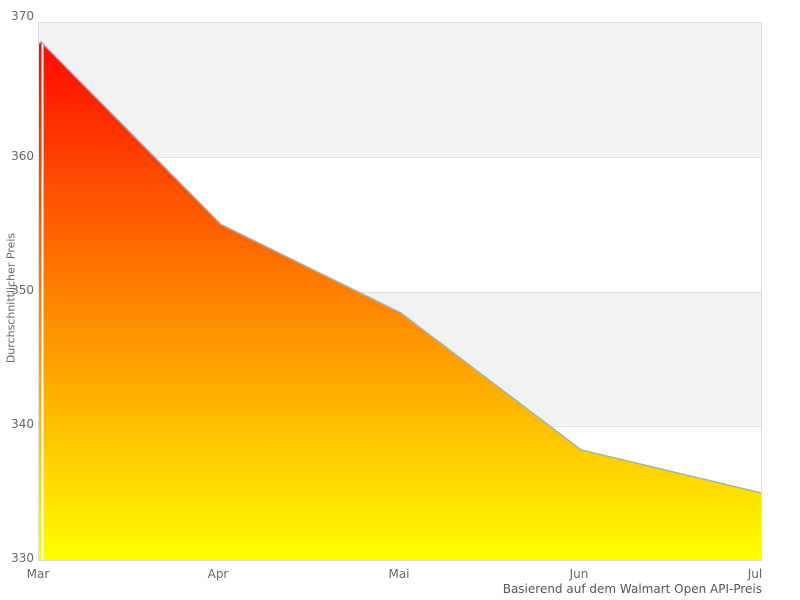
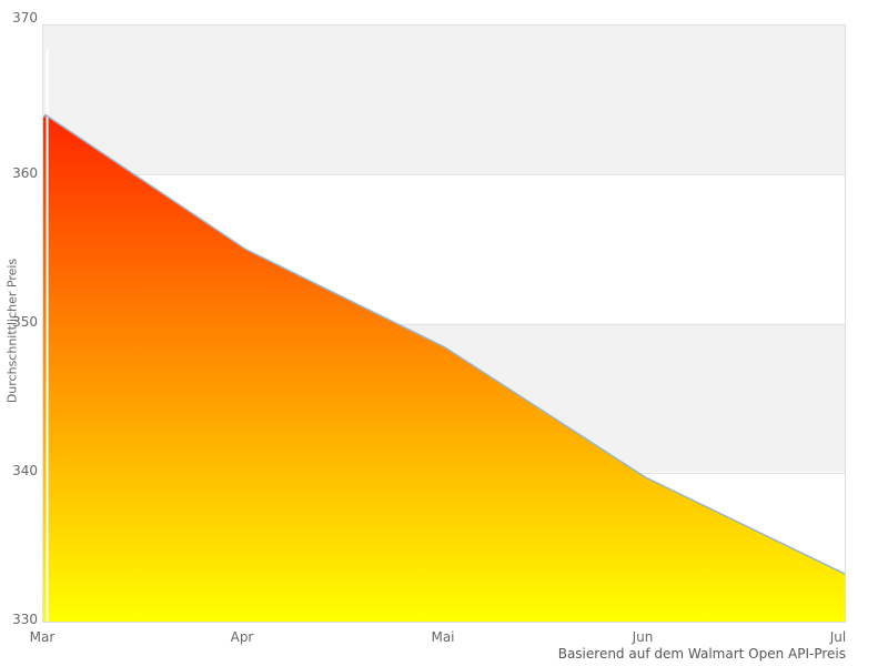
Mar: 368.6 -> 364.0
Jun: 338.2 -> 339.7
Jul: 335.0 -> 333.2
